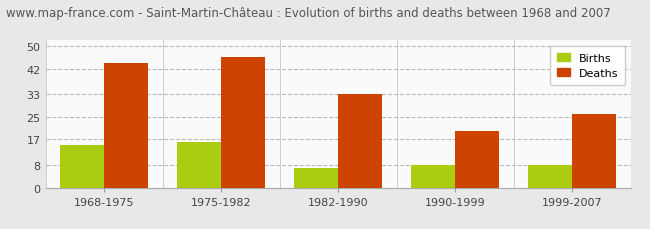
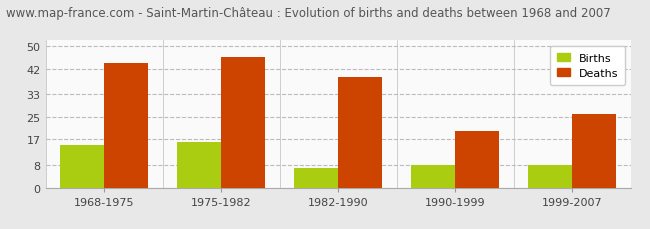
Deaths/1982-1990: 33 -> 39
